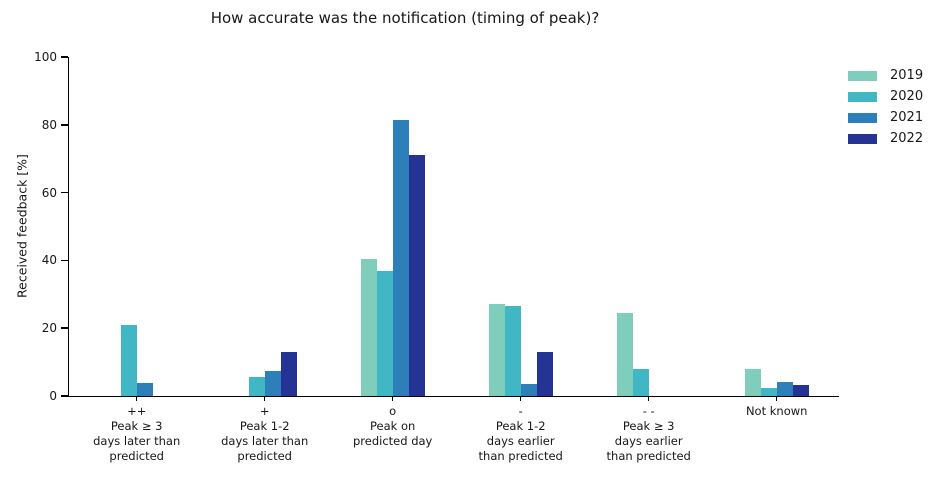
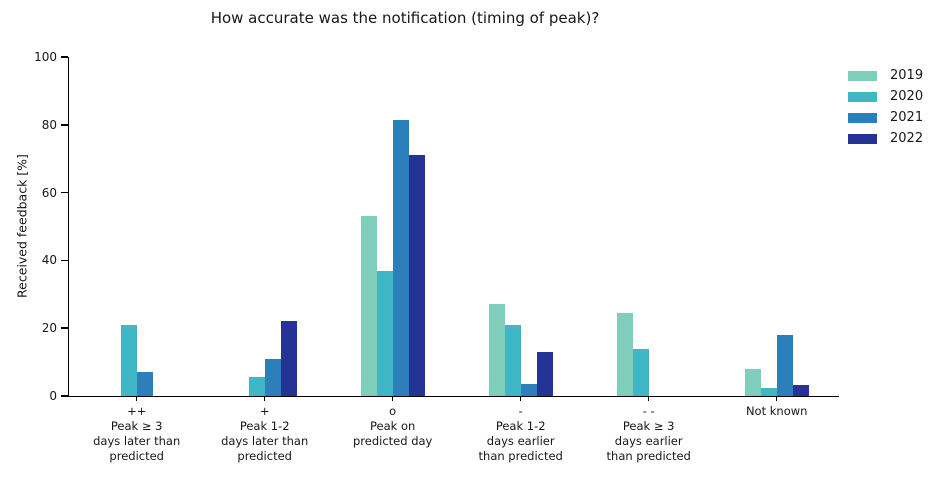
2021/++ Peak ≥ 3 days later than predicted: 4 -> 7
2021/+ Peak 1-2 days later than predicted: 8 -> 11
2022/+ Peak 1-2 days later than predicted: 13 -> 22
2019/o Peak on predicted day: 40 -> 53
2020/- Peak 1-2 days earlier than predicted: 26 -> 21
2020/- - Peak ≥ 3 days earlier than predicted: 8 -> 14
2021/Not known: 4 -> 18
